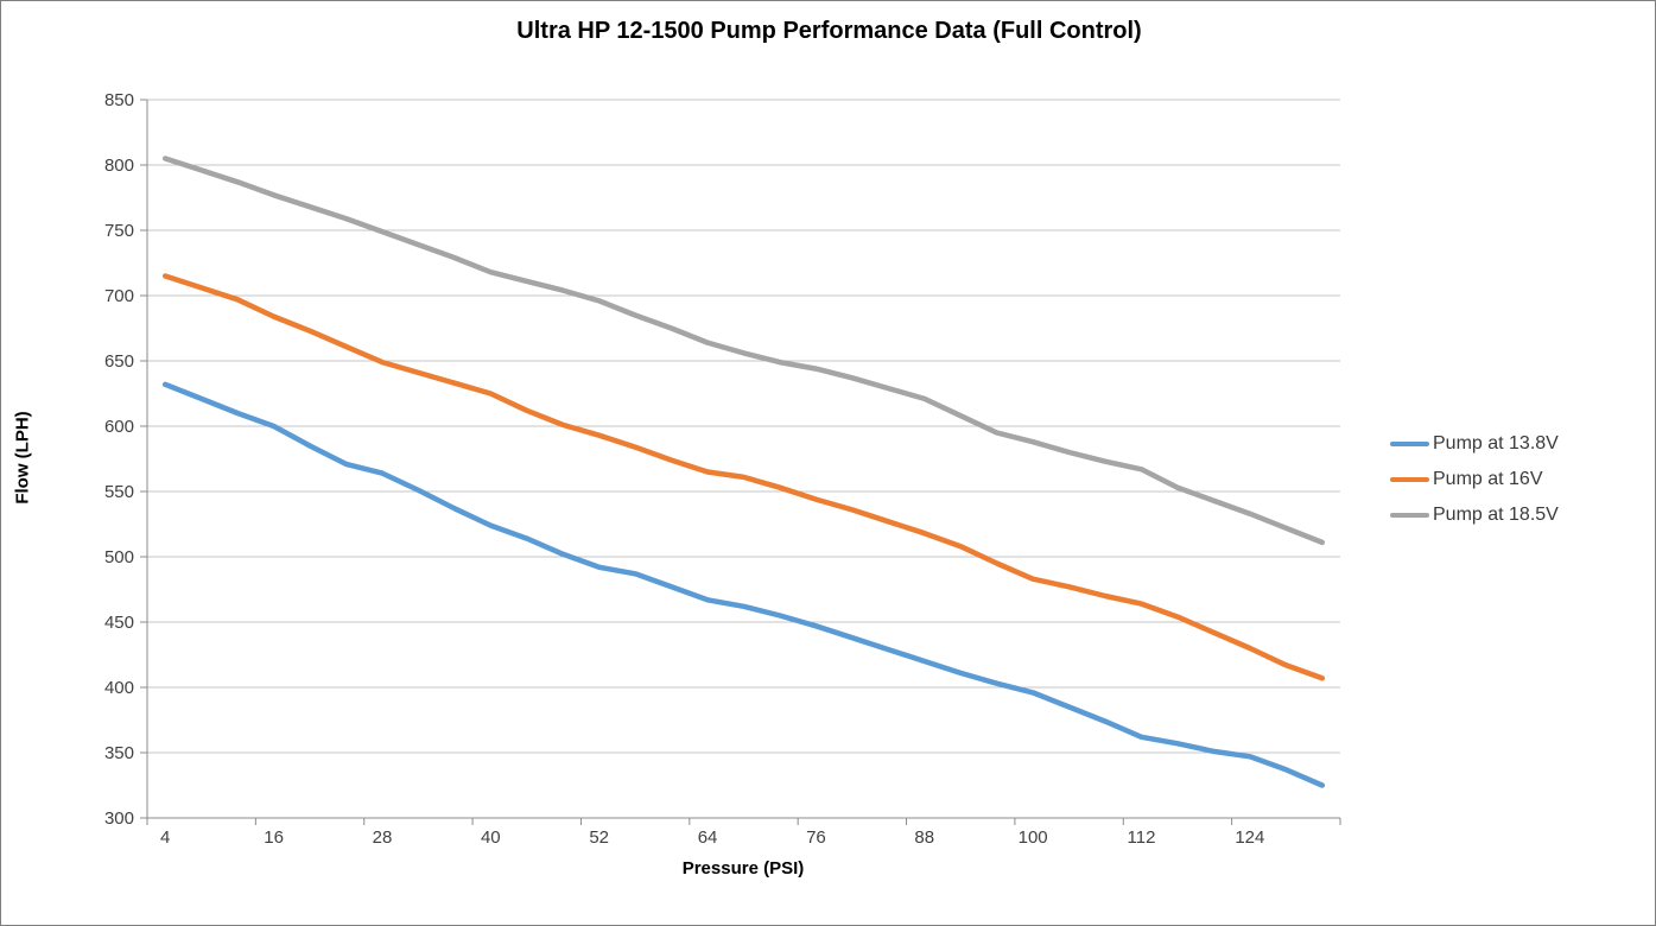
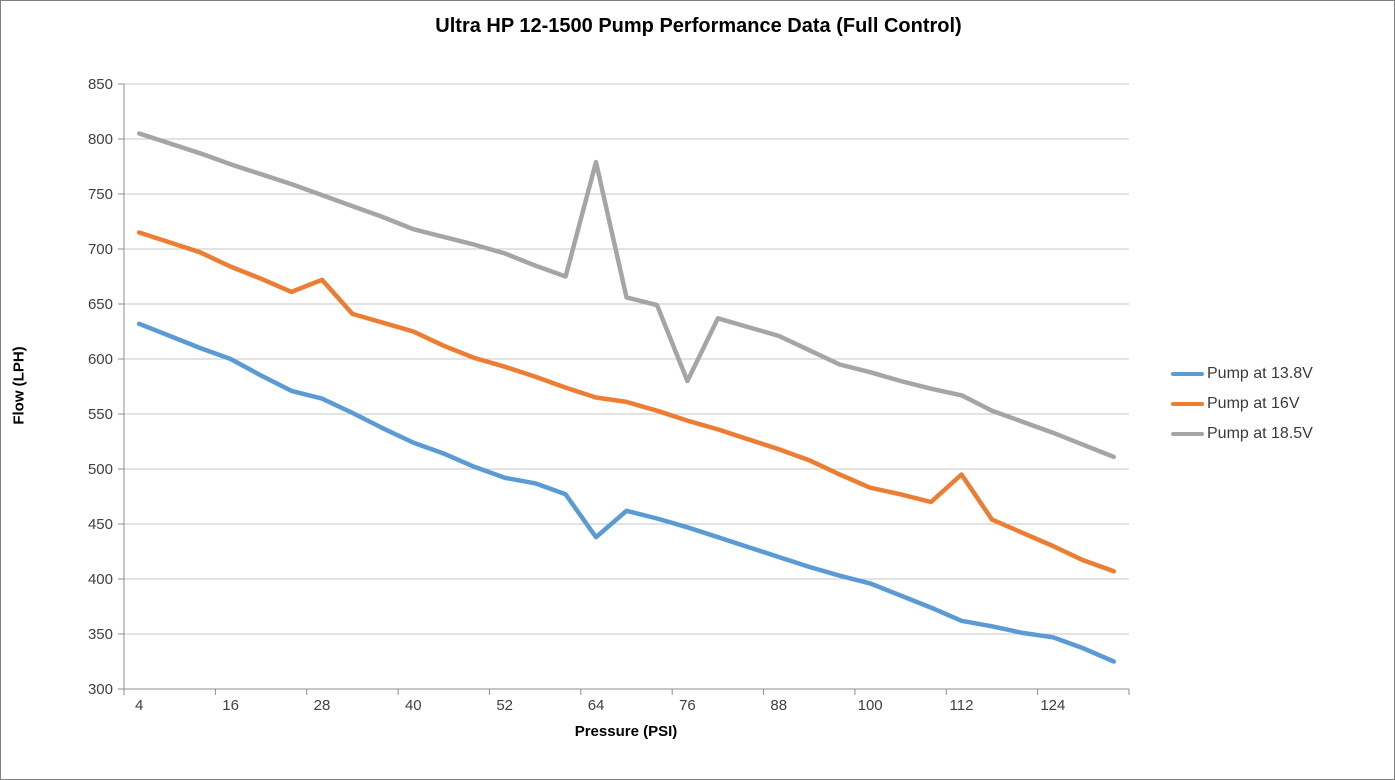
Pump at 16V/28: 649 -> 672
Pump at 13.8V/64: 467 -> 438
Pump at 18.5V/64: 664 -> 779
Pump at 18.5V/76: 644 -> 580
Pump at 16V/112: 464 -> 495
